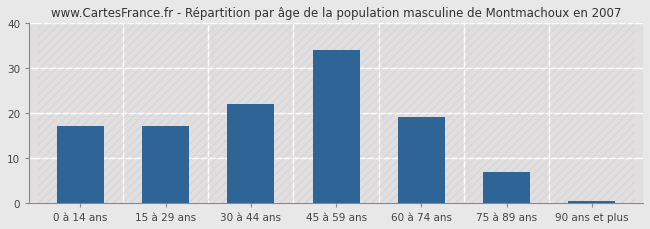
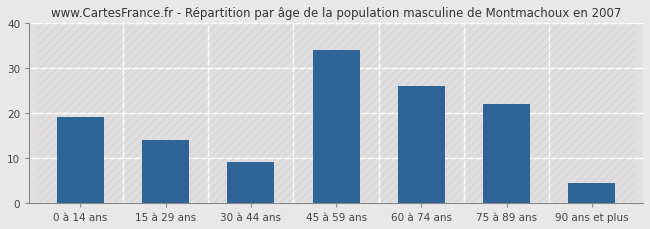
0 à 14 ans: 17.0 -> 19.0
15 à 29 ans: 17.0 -> 14.0
30 à 44 ans: 22.0 -> 9.0
60 à 74 ans: 19.0 -> 26.0
75 à 89 ans: 7.0 -> 22.0
90 ans et plus: 0.5 -> 4.5
